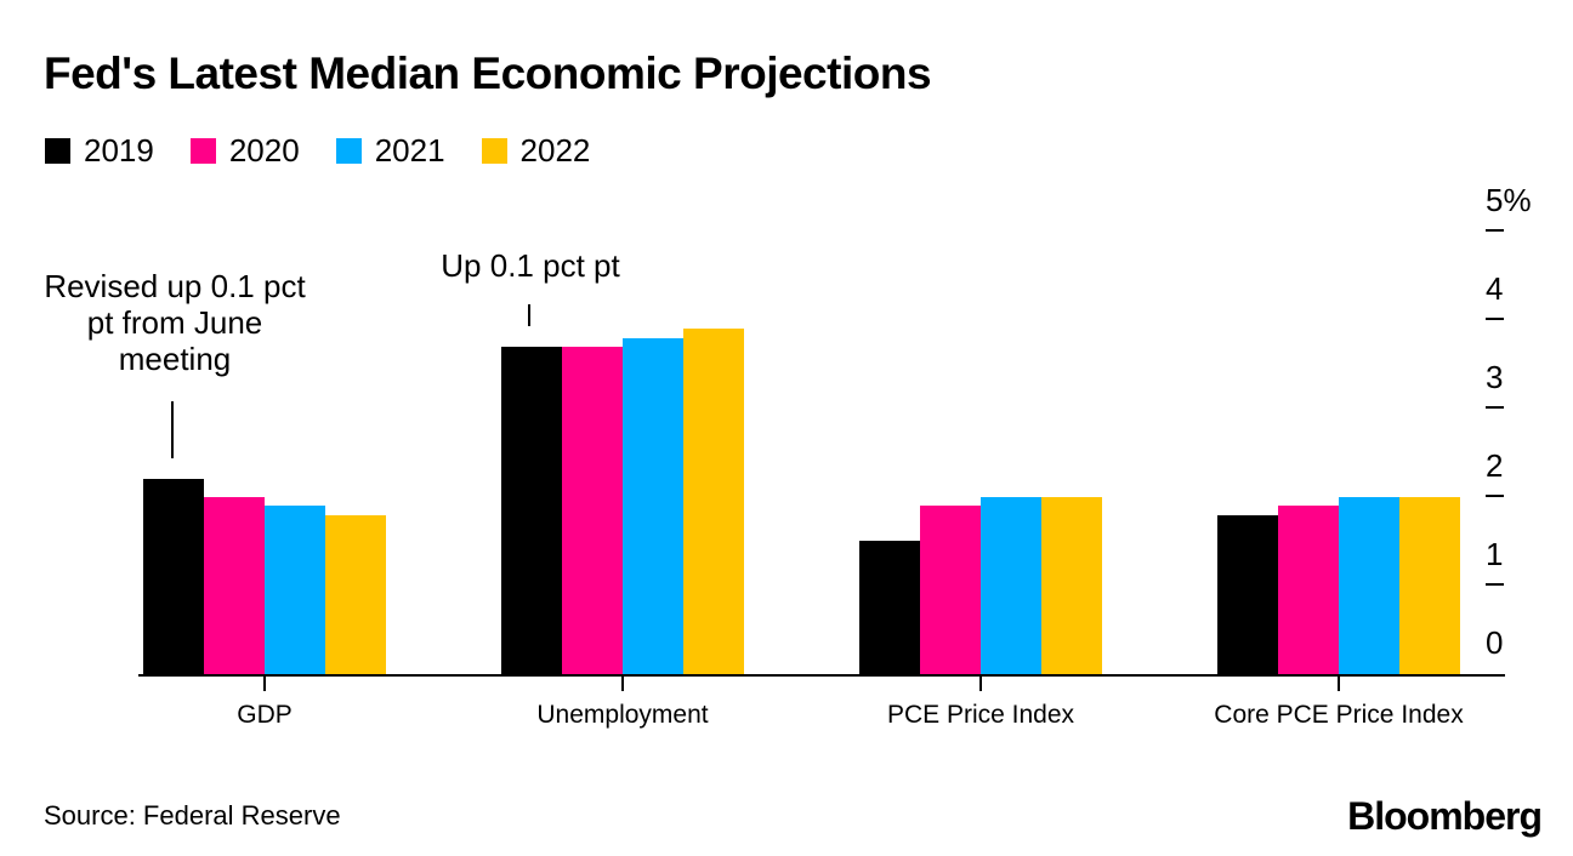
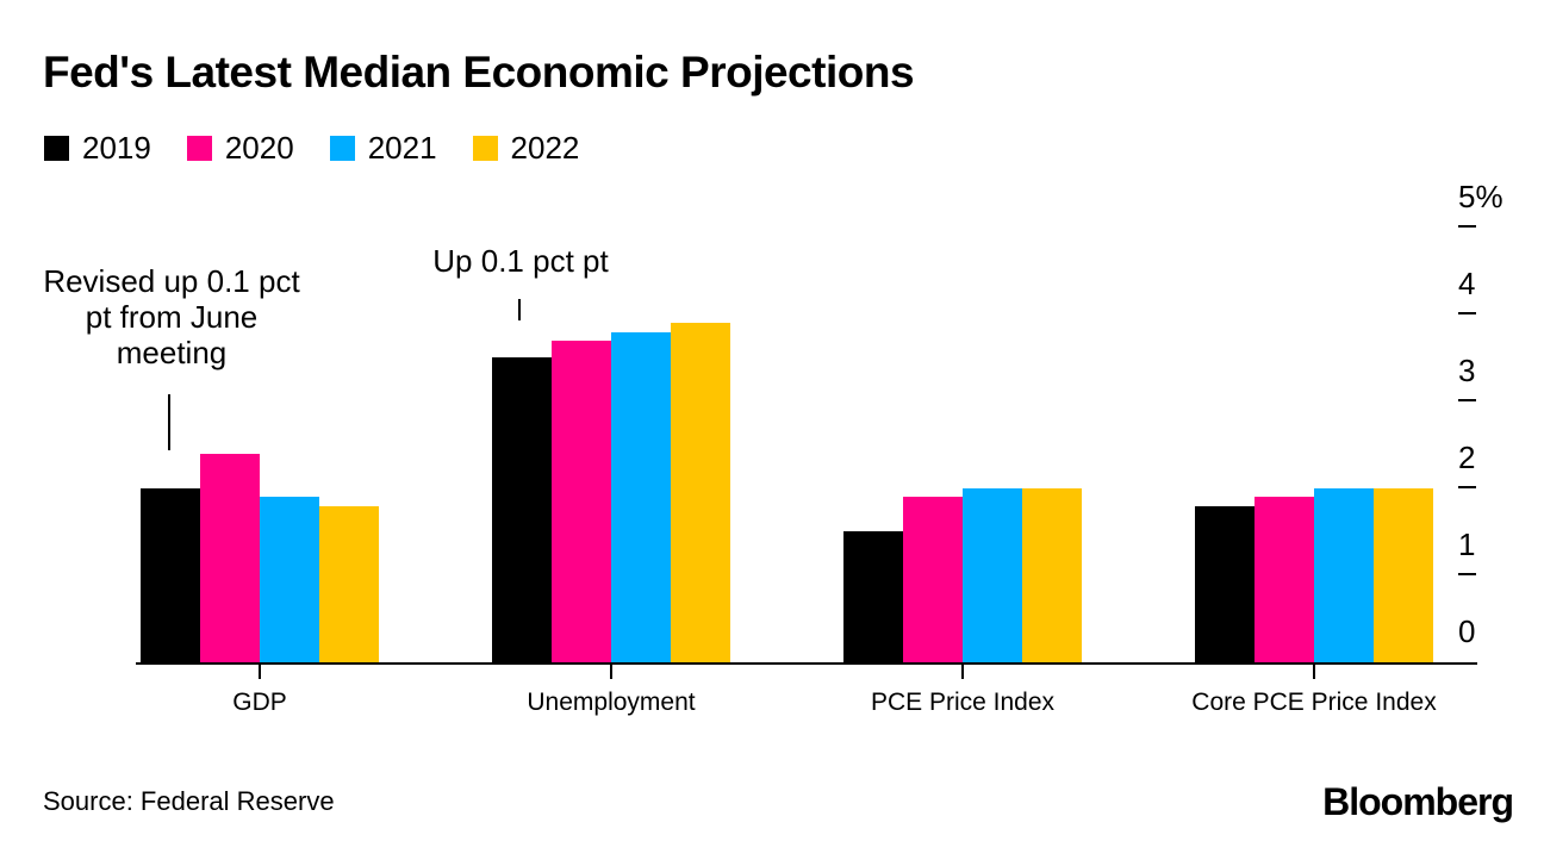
2019/GDP: 2.2% -> 2.0%
2020/GDP: 2.0% -> 2.4%
2019/Unemployment: 3.7% -> 3.5%
